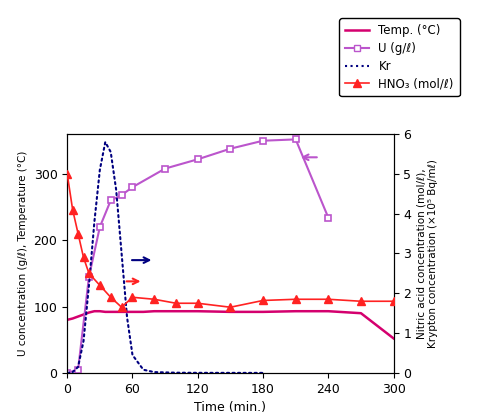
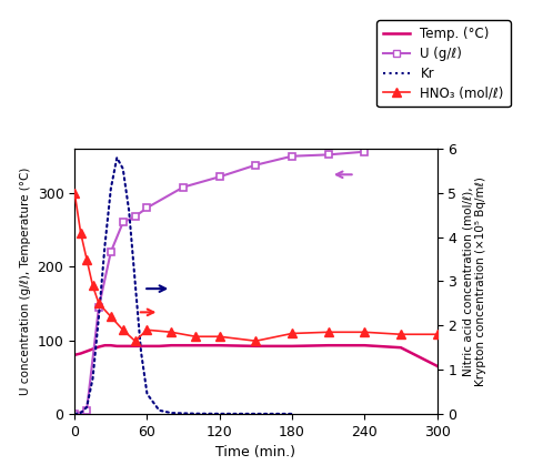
U (g/ℓ)/240: 234 -> 356
Temp. (°C)/300: 52 -> 65
